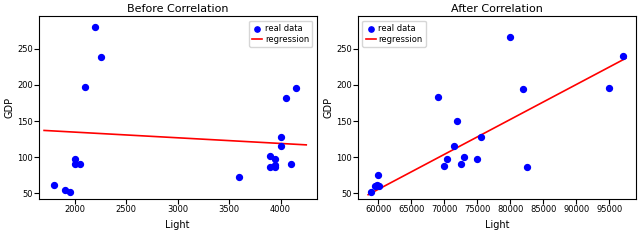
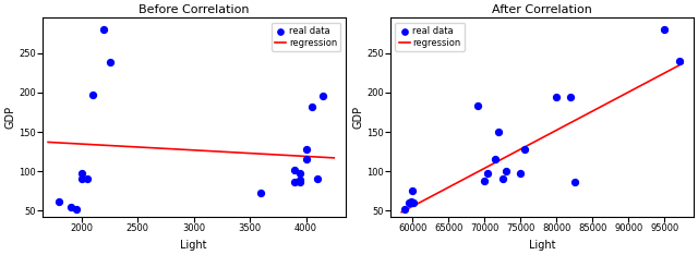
After Correlation/80000: 266 -> 195
After Correlation/95000: 196 -> 280
